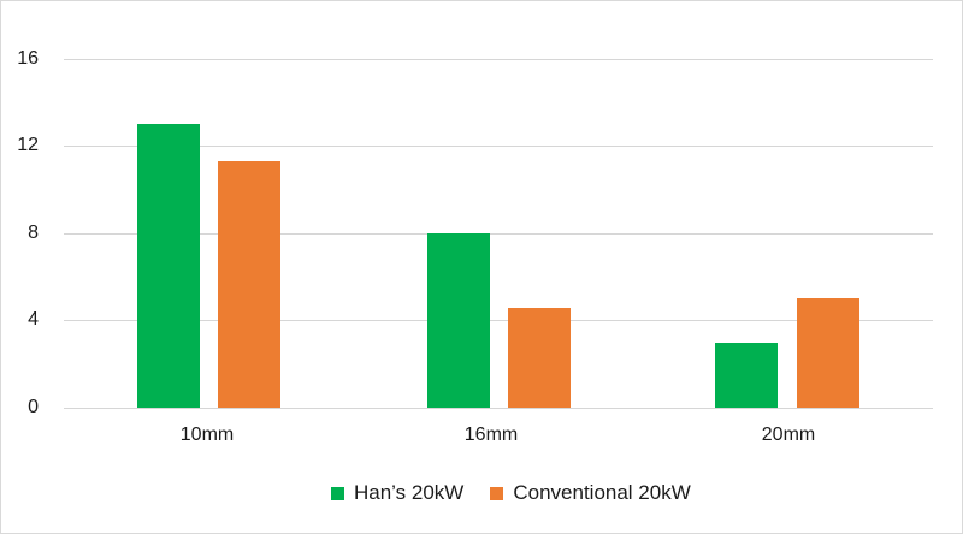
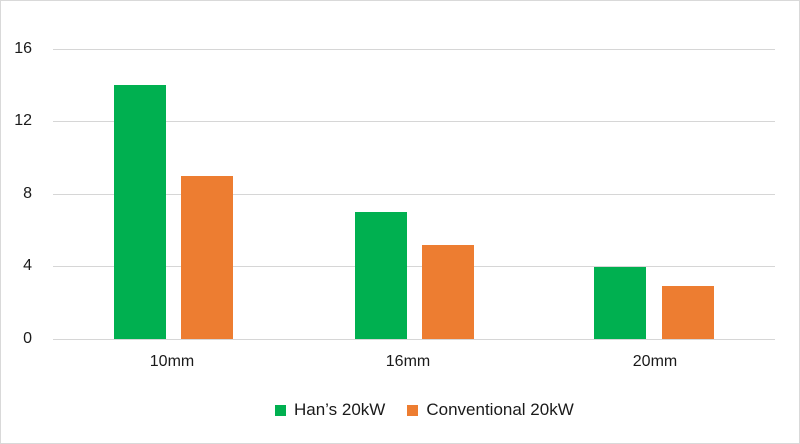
Han’s 20kW/10mm: 13 -> 14
Conventional 20kW/10mm: 11.3 -> 9.0
Han’s 20kW/16mm: 8 -> 7
Conventional 20kW/16mm: 4.6 -> 5.2
Han’s 20kW/20mm: 3 -> 4
Conventional 20kW/20mm: 5.0 -> 2.9
